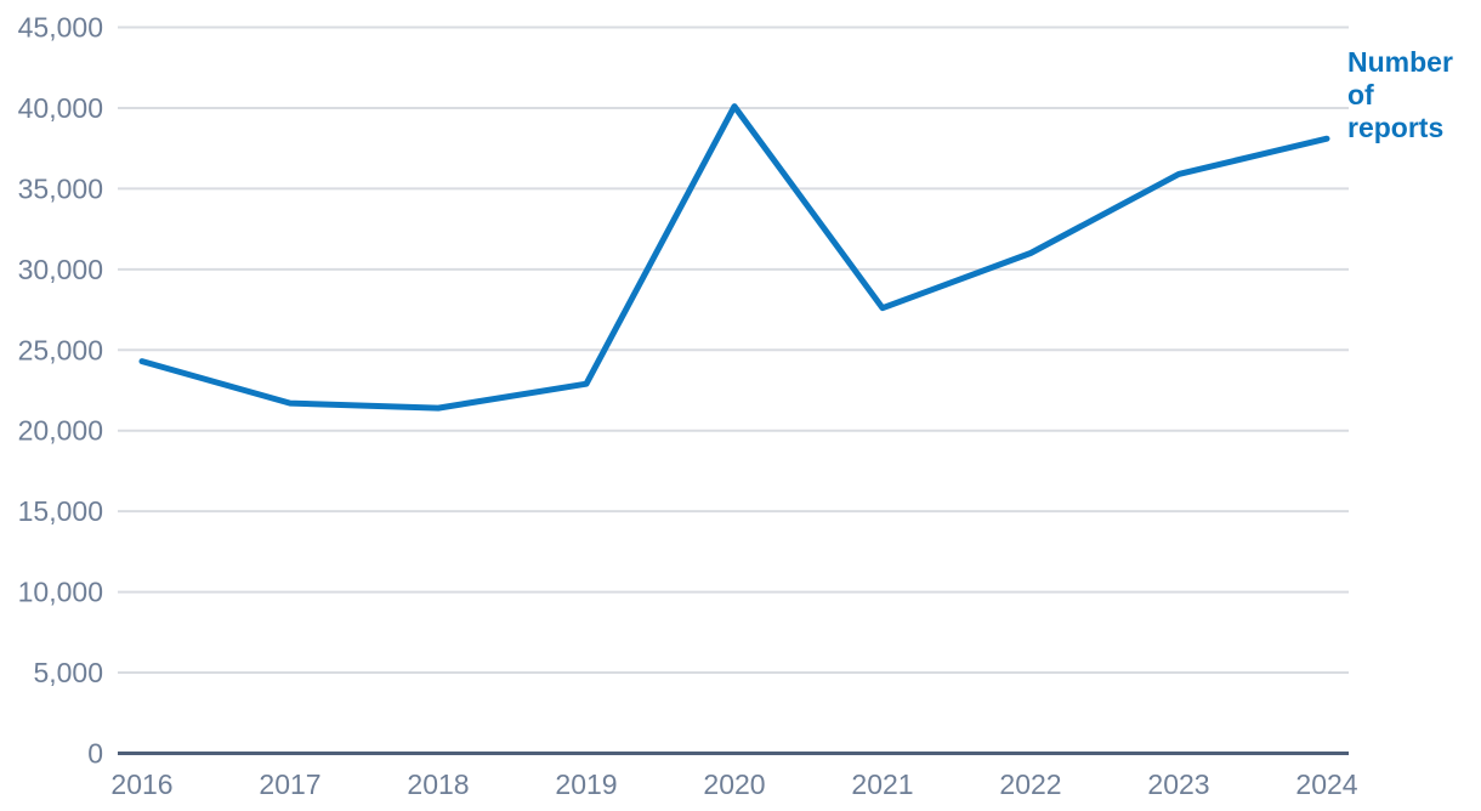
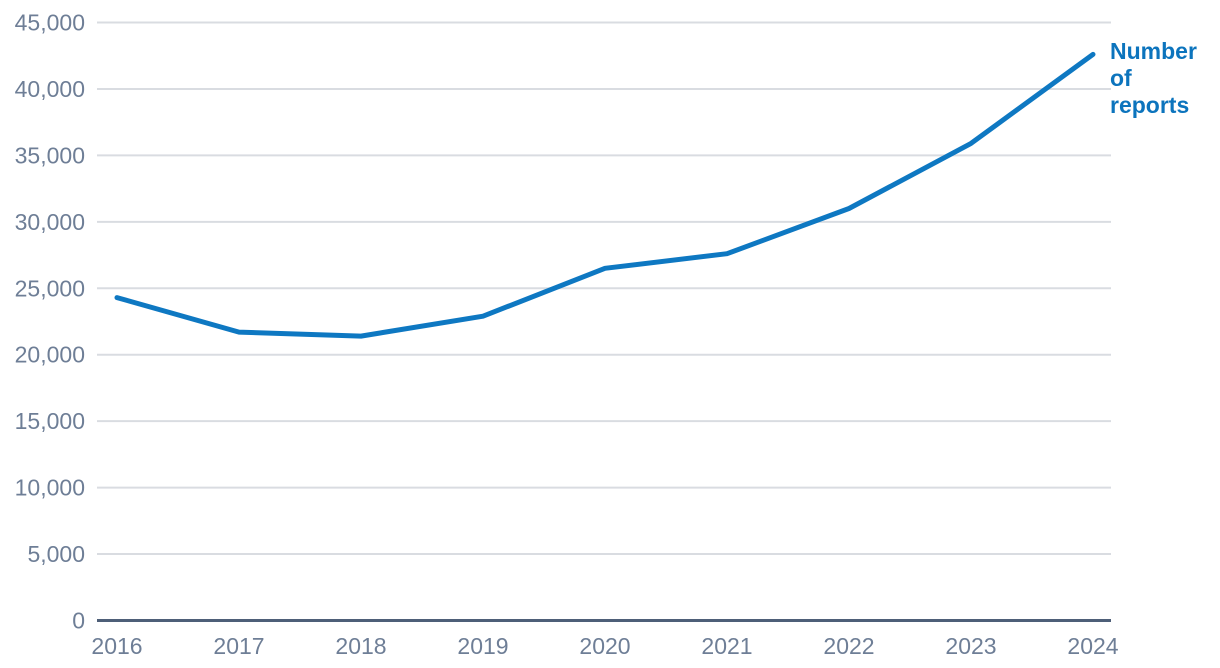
2020: 40100 -> 26500
2024: 38100 -> 42600
